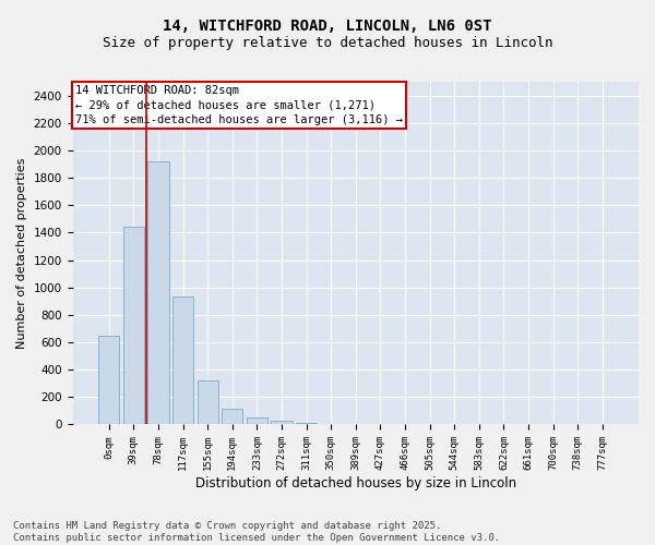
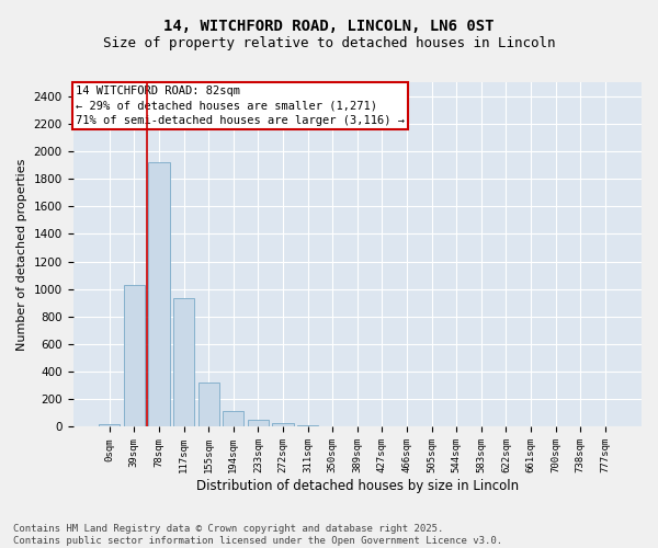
0sqm: 650 -> 20
39sqm: 1440 -> 1030
